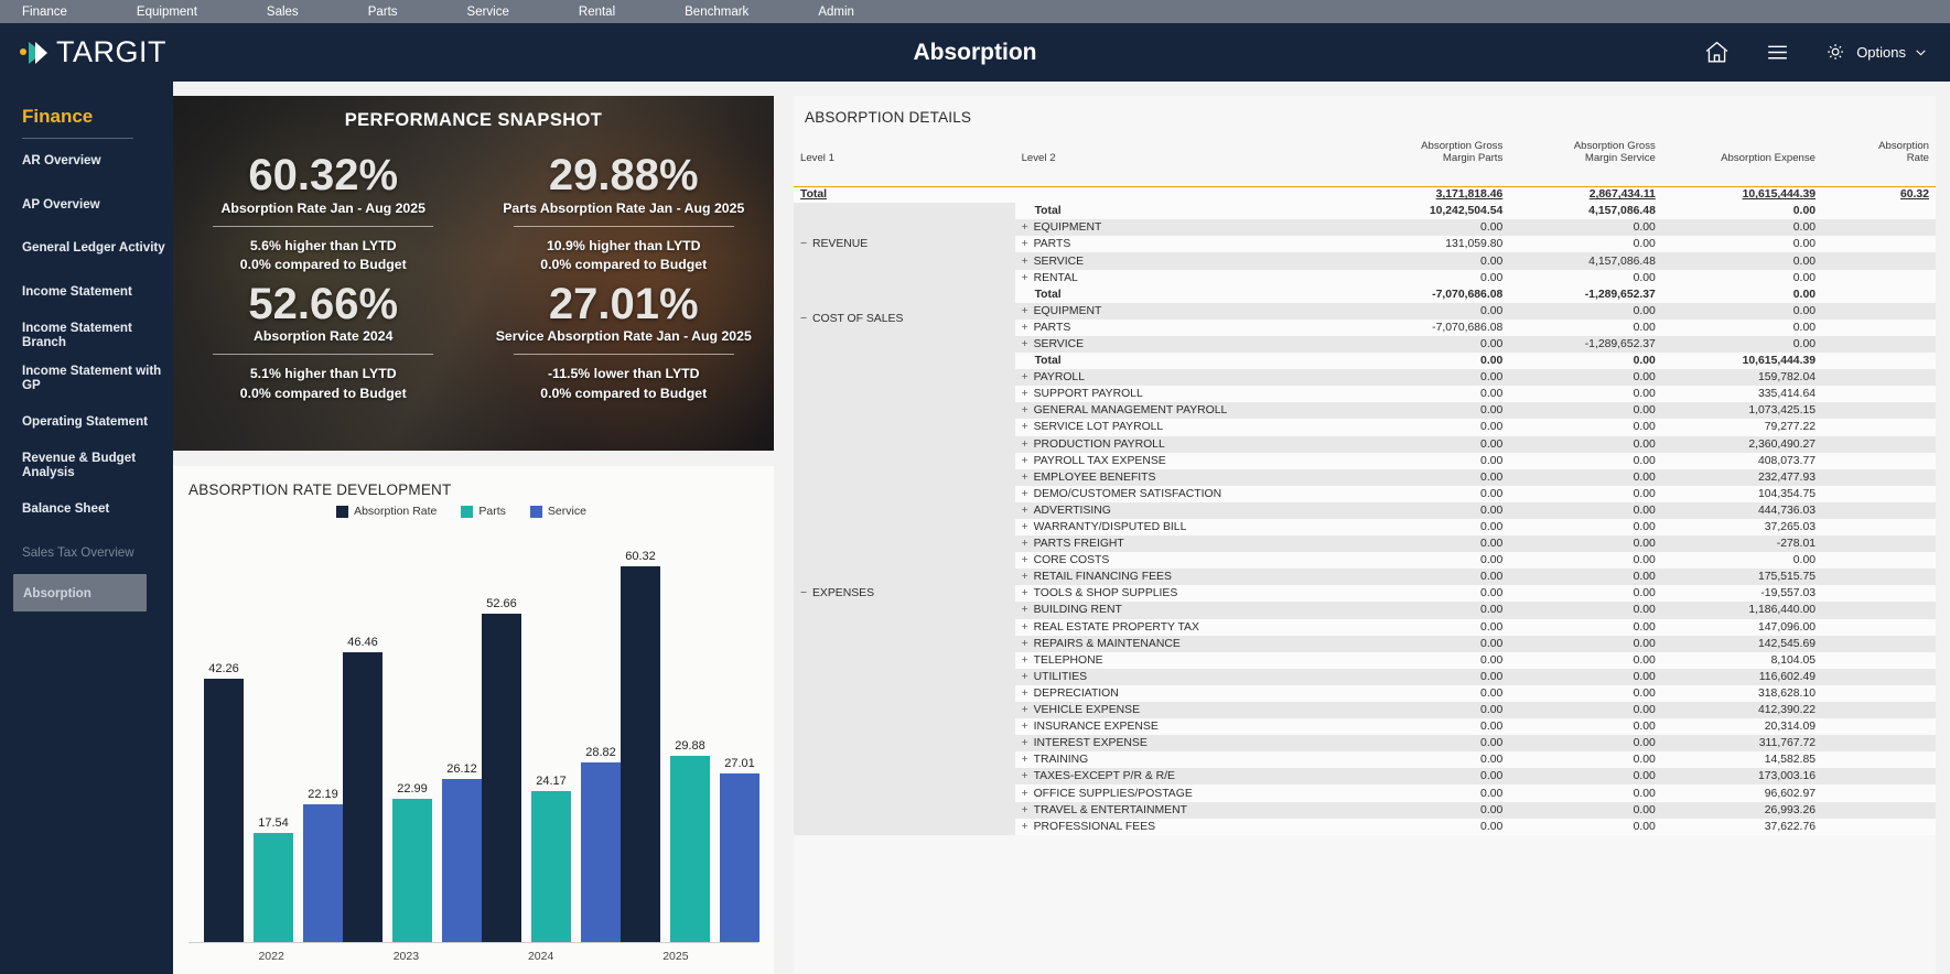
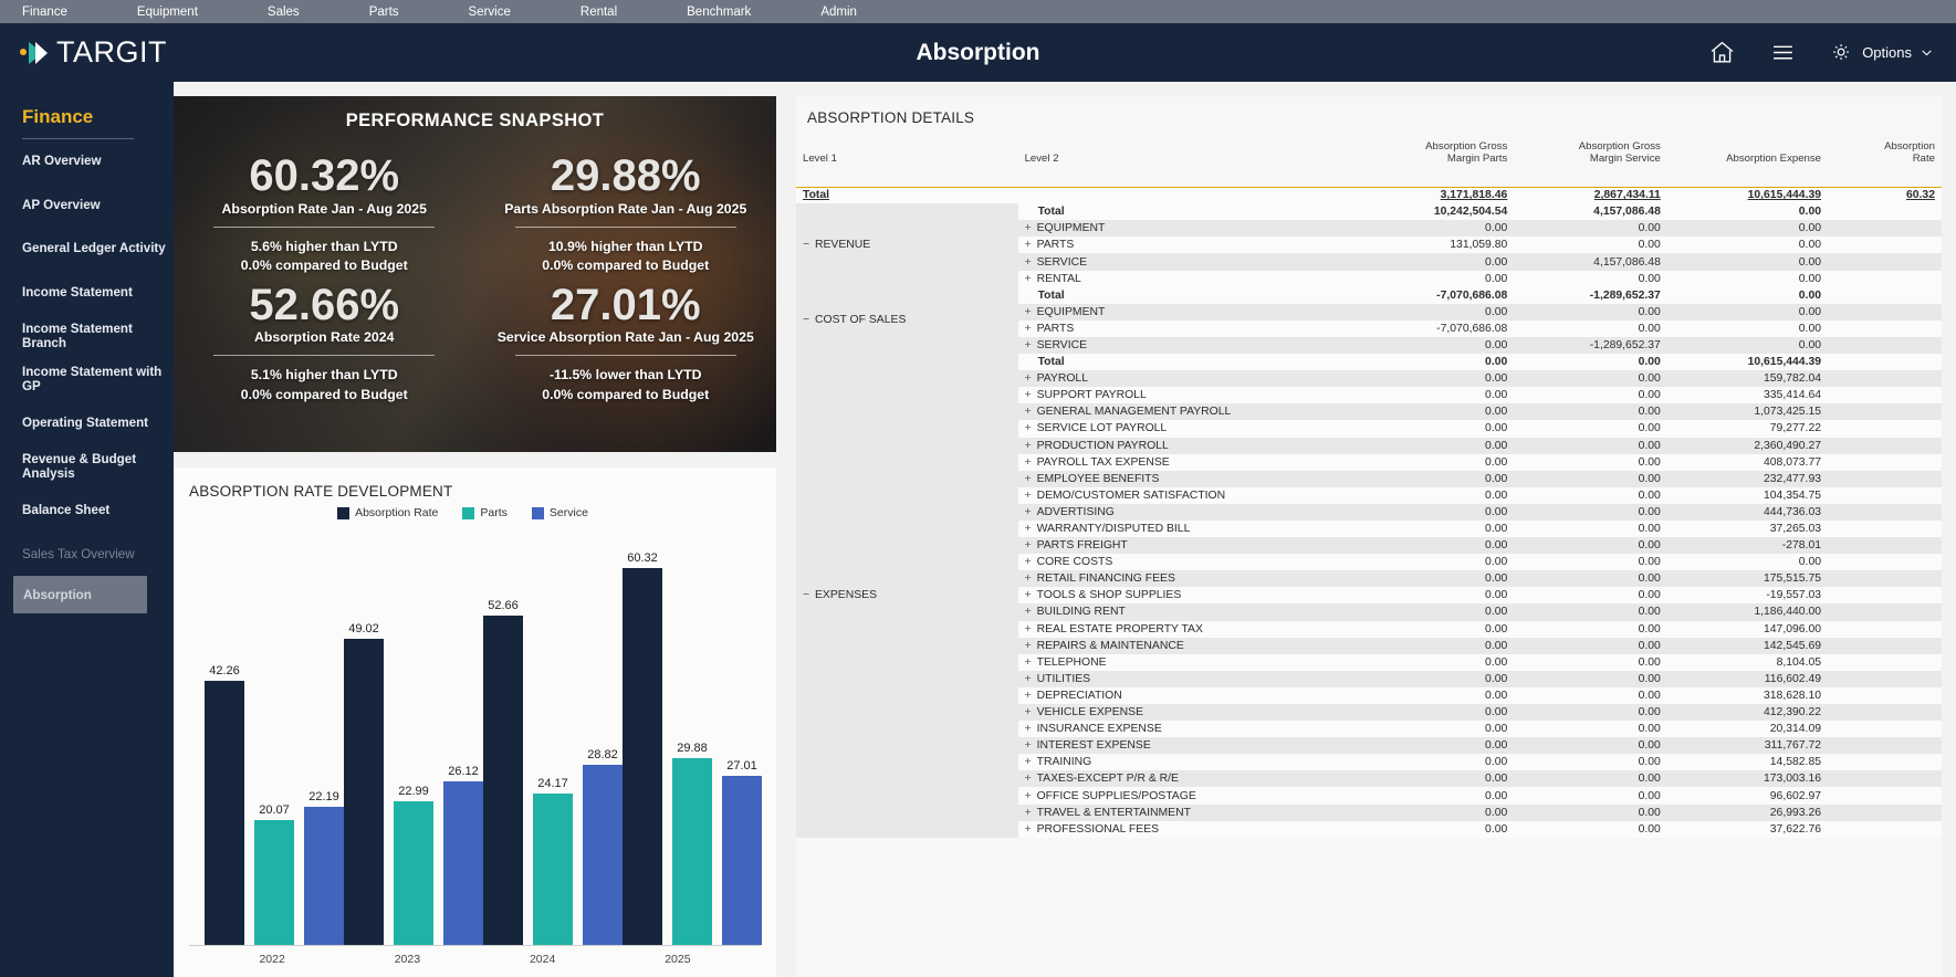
Parts/2022: 17.54 -> 20.07
Absorption Rate/2023: 46.46 -> 49.02
